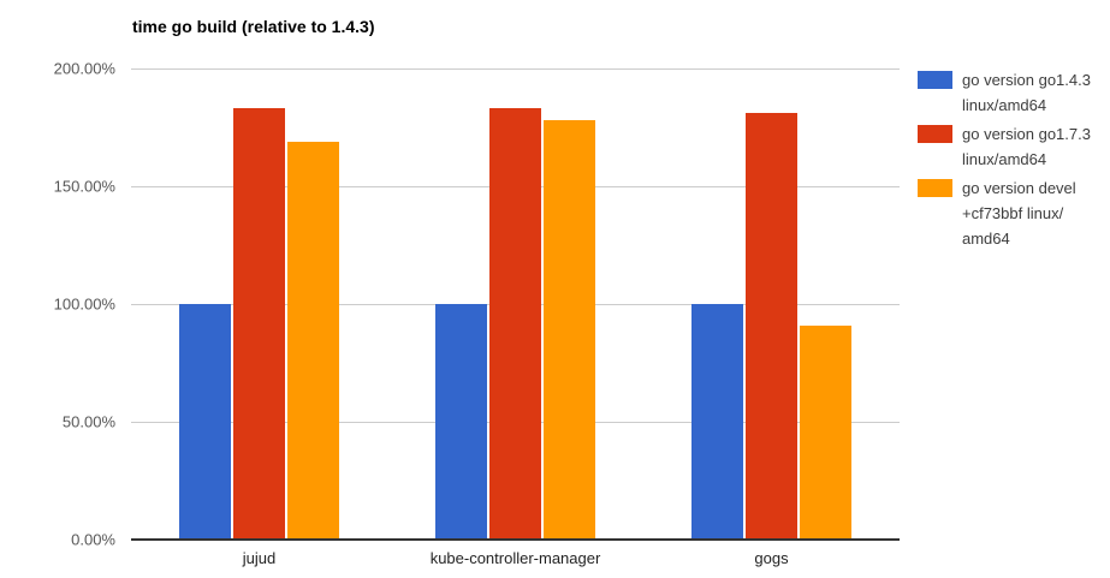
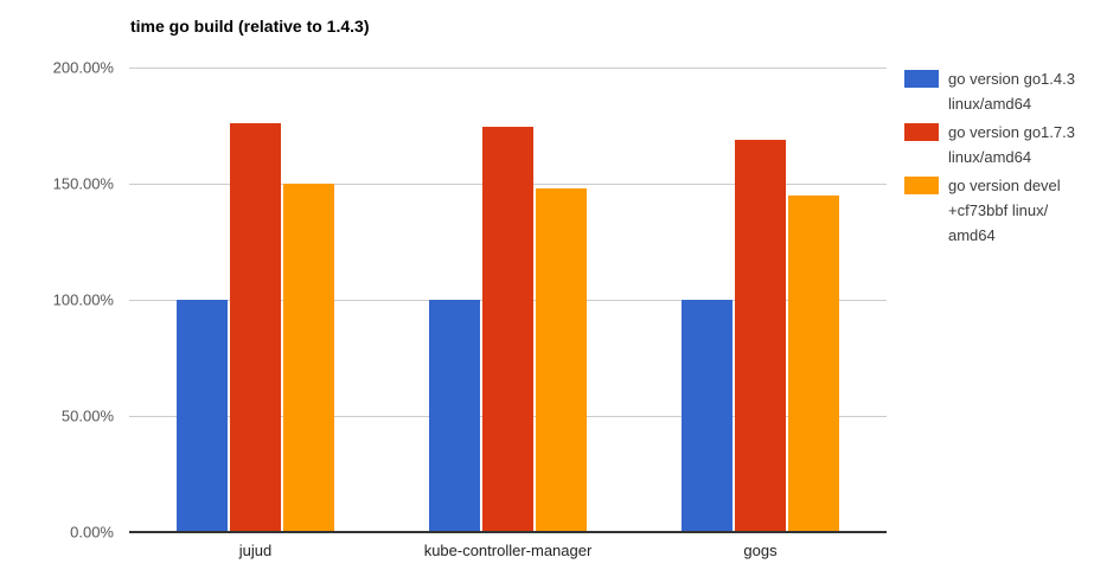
go version go1.7.3 linux/amd64/jujud: 183% -> 176%
go version devel +cf73bbf linux/amd64/jujud: 169% -> 150%
go version go1.7.3 linux/amd64/kube-controller-manager: 183% -> 174%
go version devel +cf73bbf linux/amd64/kube-controller-manager: 178% -> 148%
go version go1.7.3 linux/amd64/gogs: 181% -> 169%
go version devel +cf73bbf linux/amd64/gogs: 91% -> 145%
